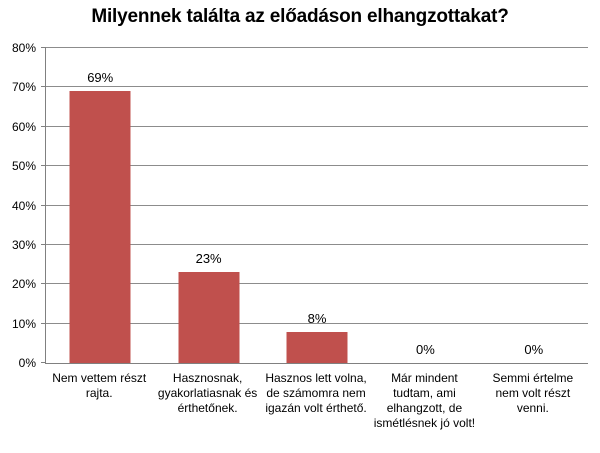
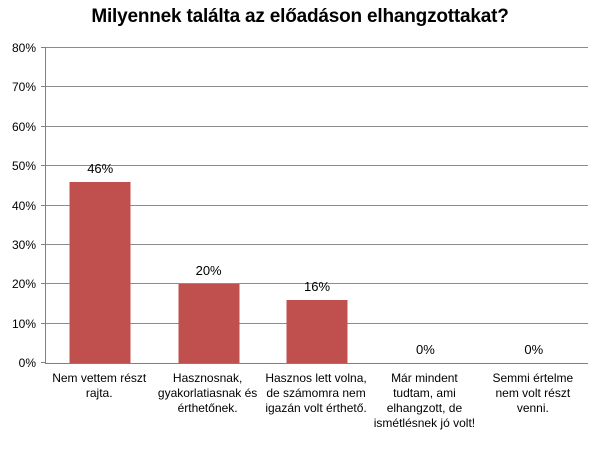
Nem vettem részt rajta.: 69% -> 46%
Hasznosnak, gyakorlatiasnak és érthetőnek.: 23% -> 20%
Hasznos lett volna, de számomra nem igazán volt érthető.: 8% -> 16%
